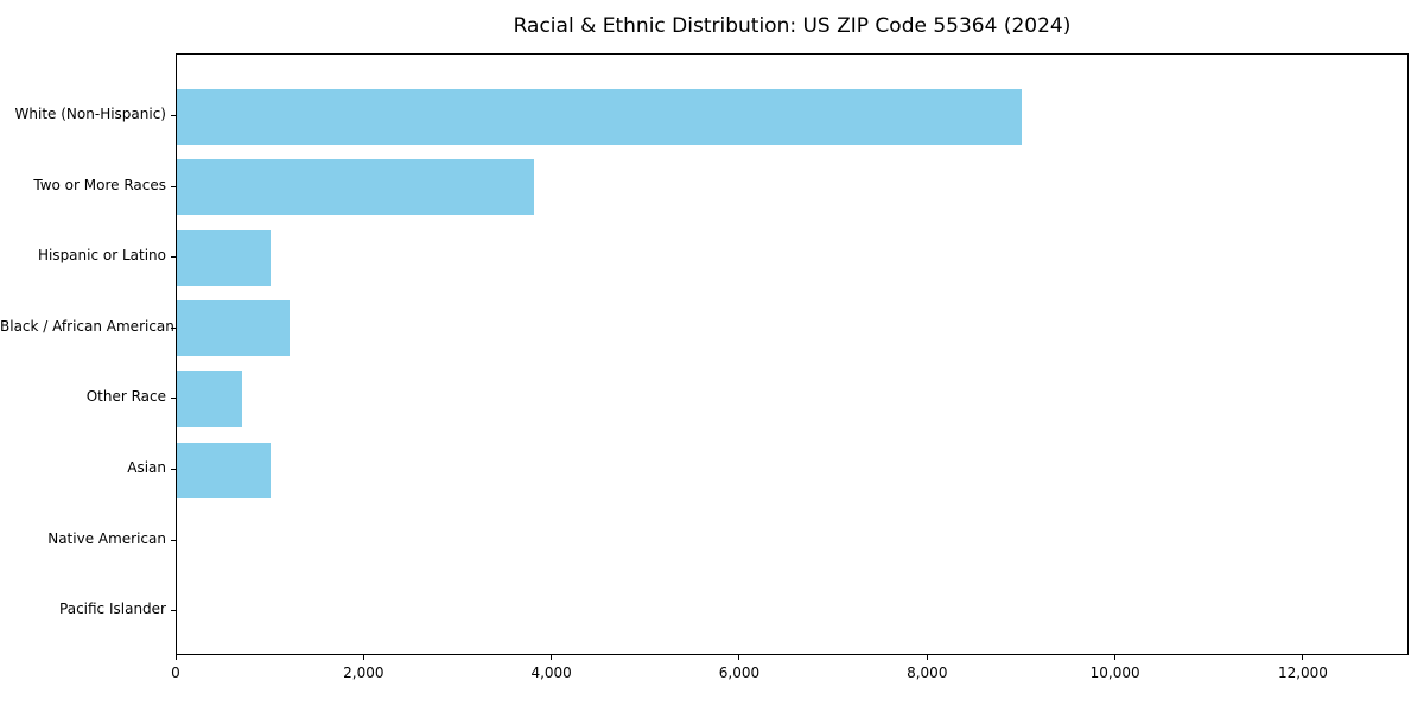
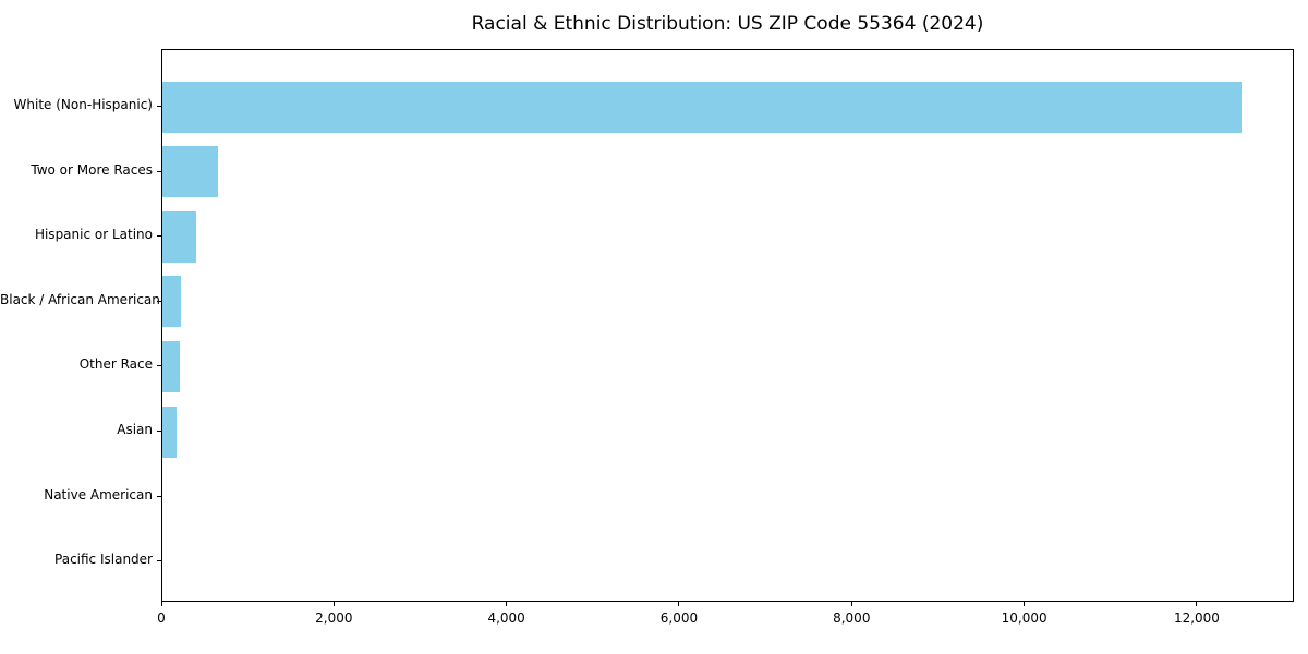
White (Non-Hispanic): 9000 -> 12500
Two or More Races: 3800 -> 600
Hispanic or Latino: 1000 -> 400
Black / African American: 1200 -> 200
Other Race: 700 -> 200
Asian: 1000 -> 200
